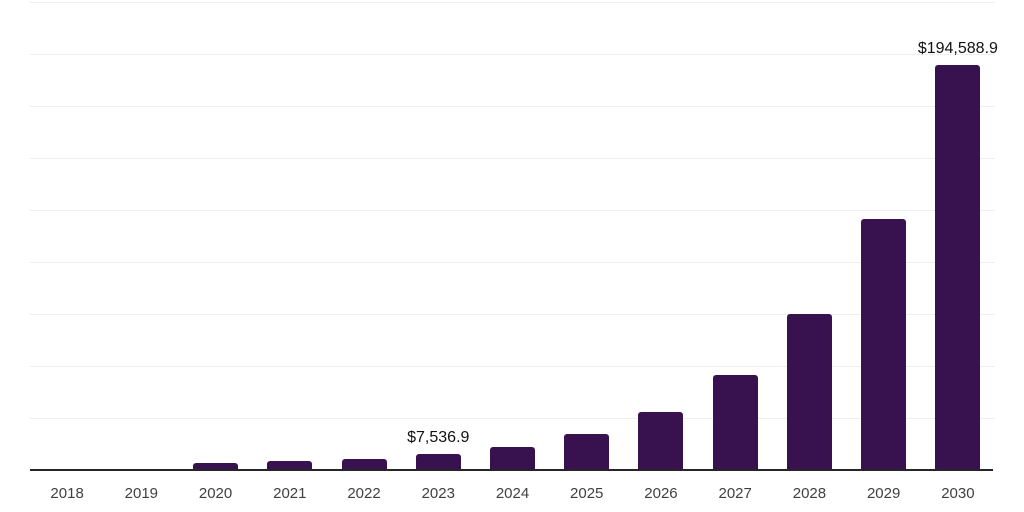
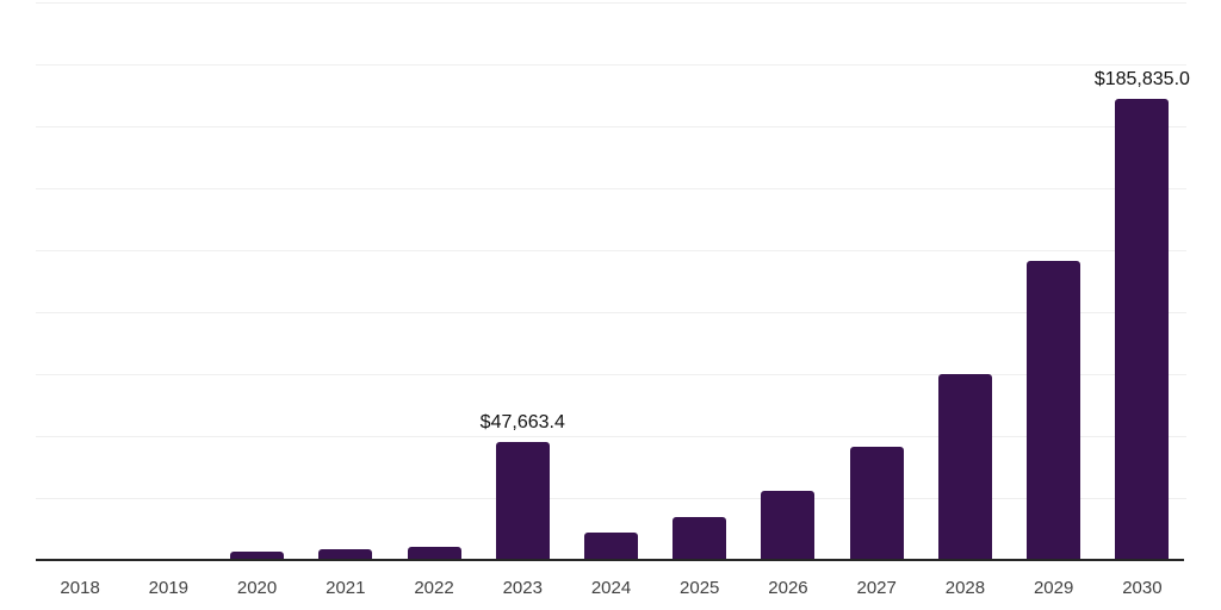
2023: $7,536.9 -> $47,663.4
2030: $194,588.9 -> $185,835.0
